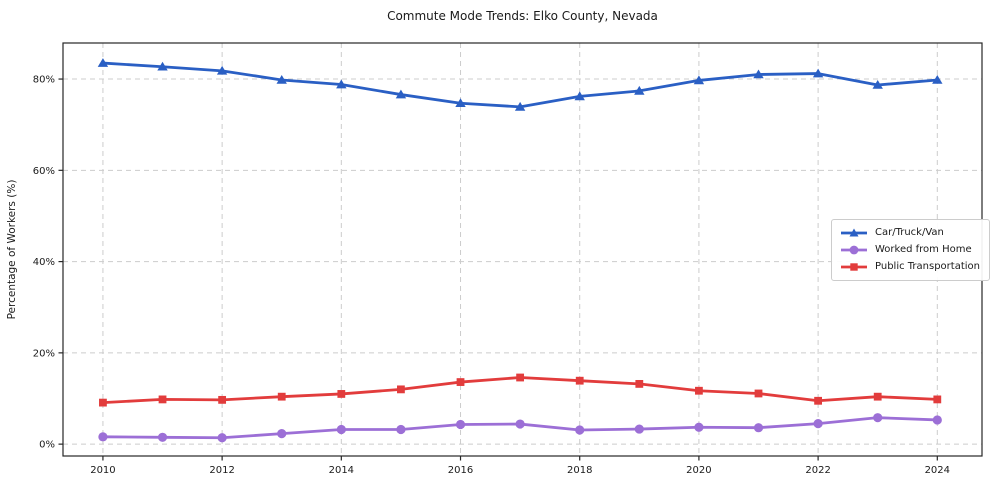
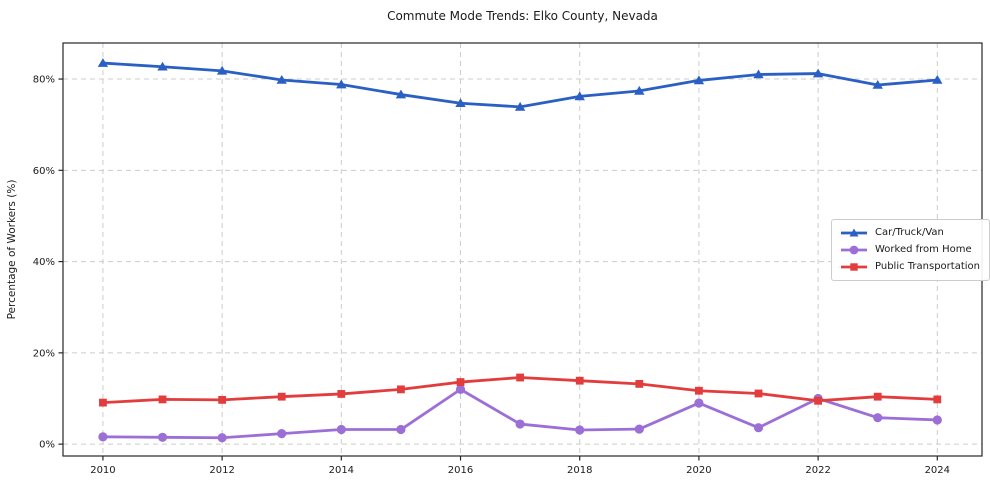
Worked from Home/2016: 4% -> 12%
Worked from Home/2020: 4% -> 9%
Worked from Home/2022: 4% -> 10%
